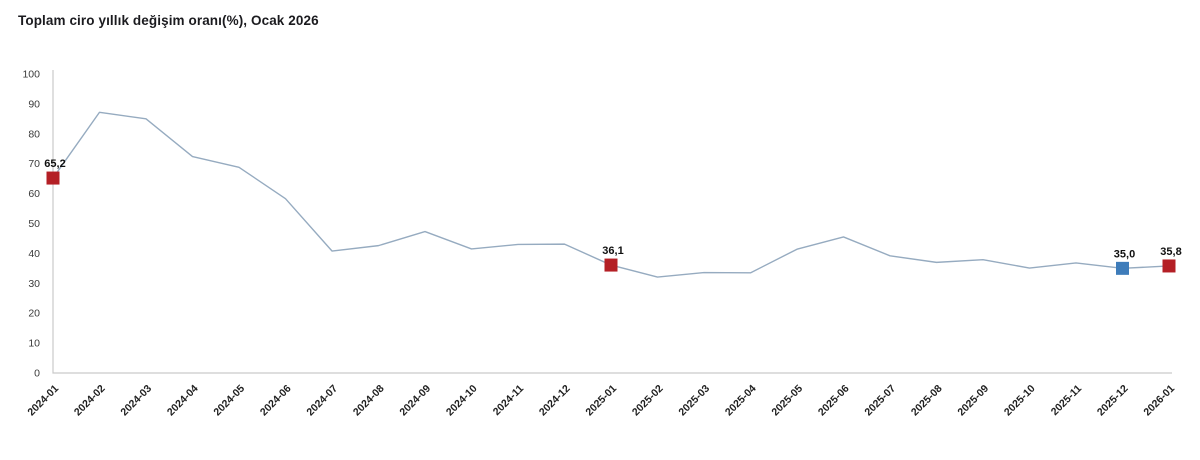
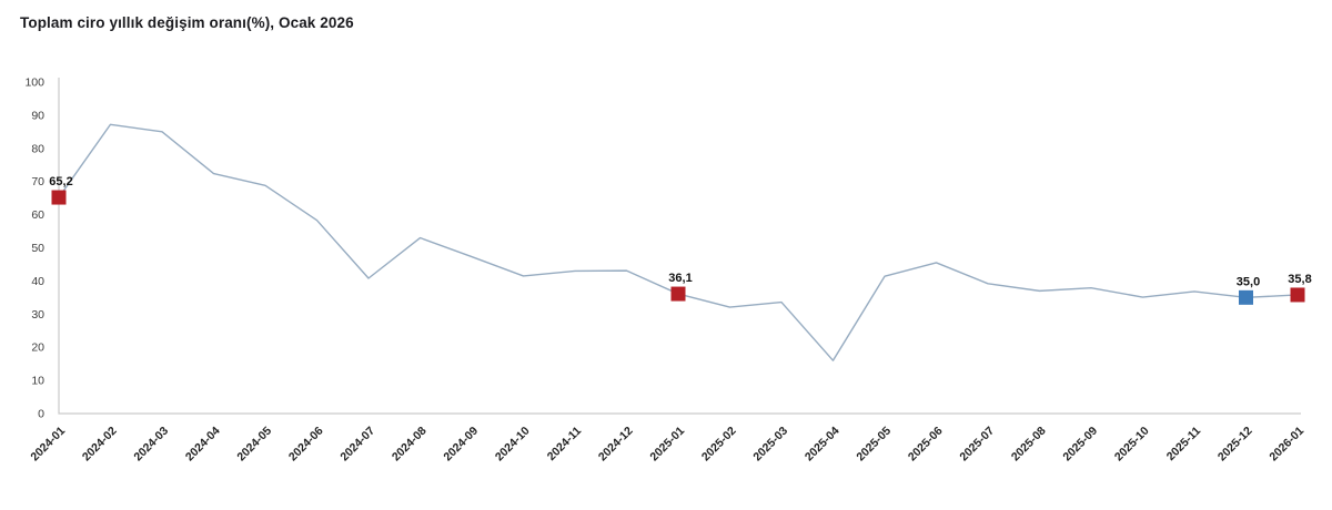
2024-08: 43 -> 53
2025-04: 34 -> 16
